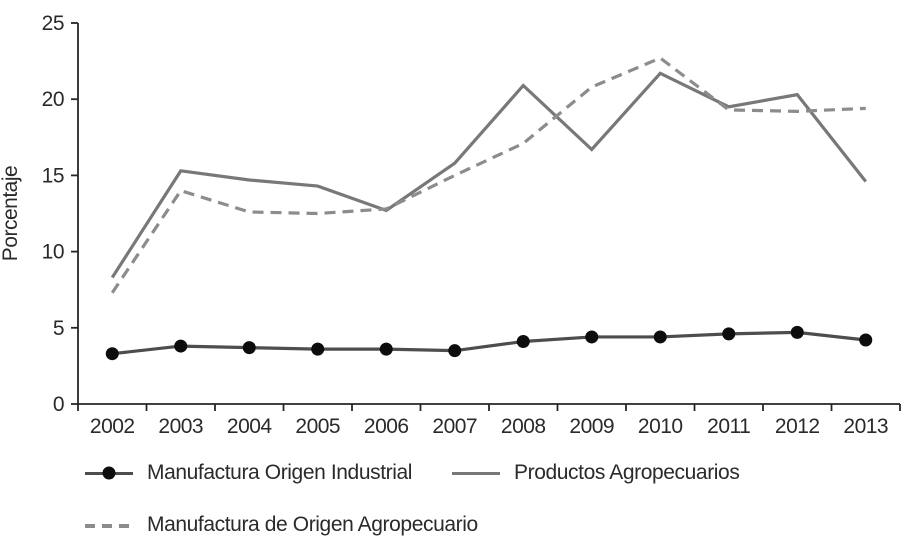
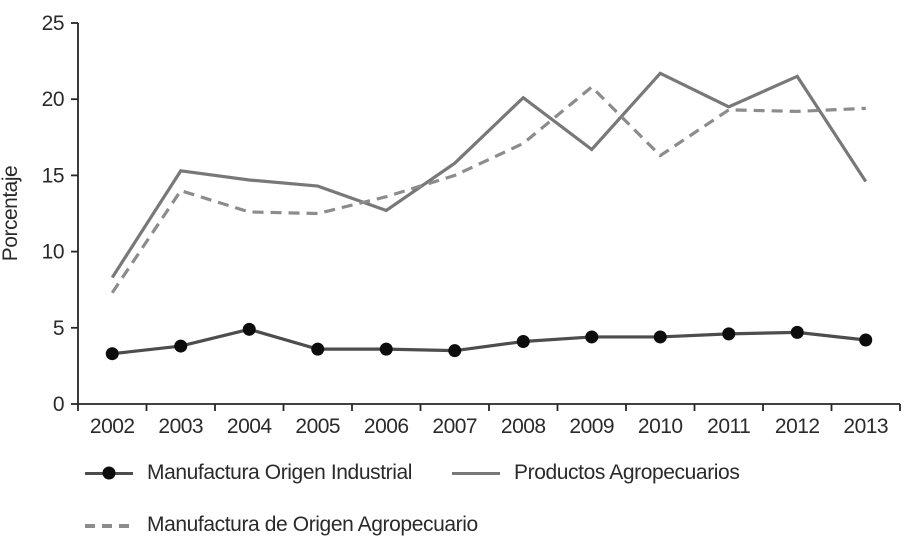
Manufactura Origen Industrial/2004: 3.7 -> 4.9
Manufactura de Origen Agropecuario/2006: 12.8 -> 13.6
Productos Agropecuarios/2008: 20.9 -> 20.1
Manufactura de Origen Agropecuario/2010: 22.7 -> 16.3
Productos Agropecuarios/2012: 20.3 -> 21.5
